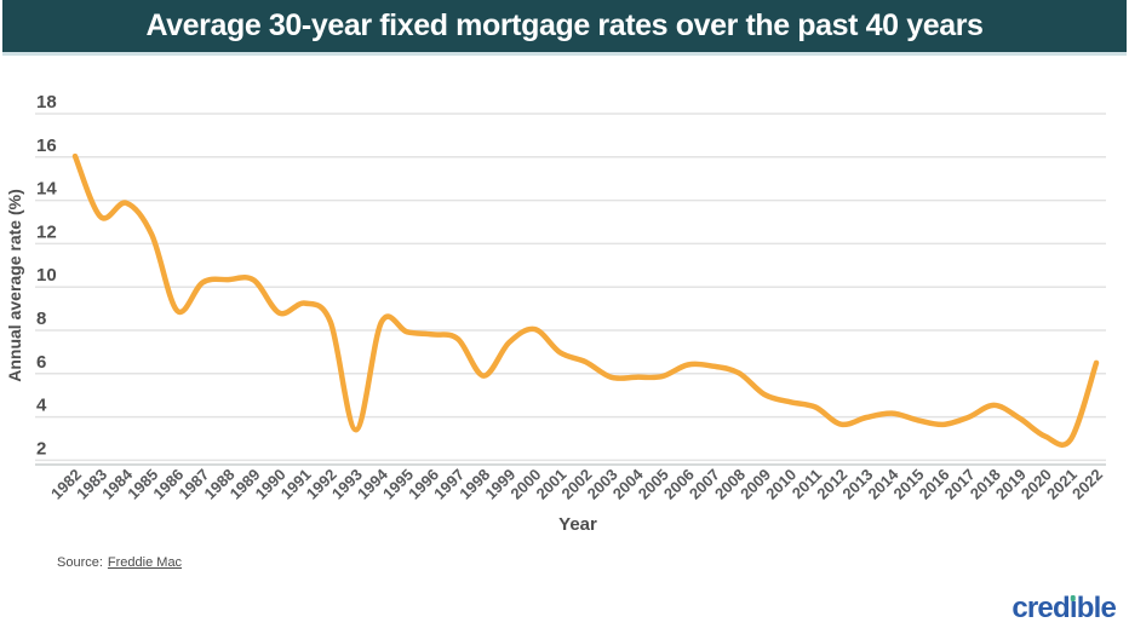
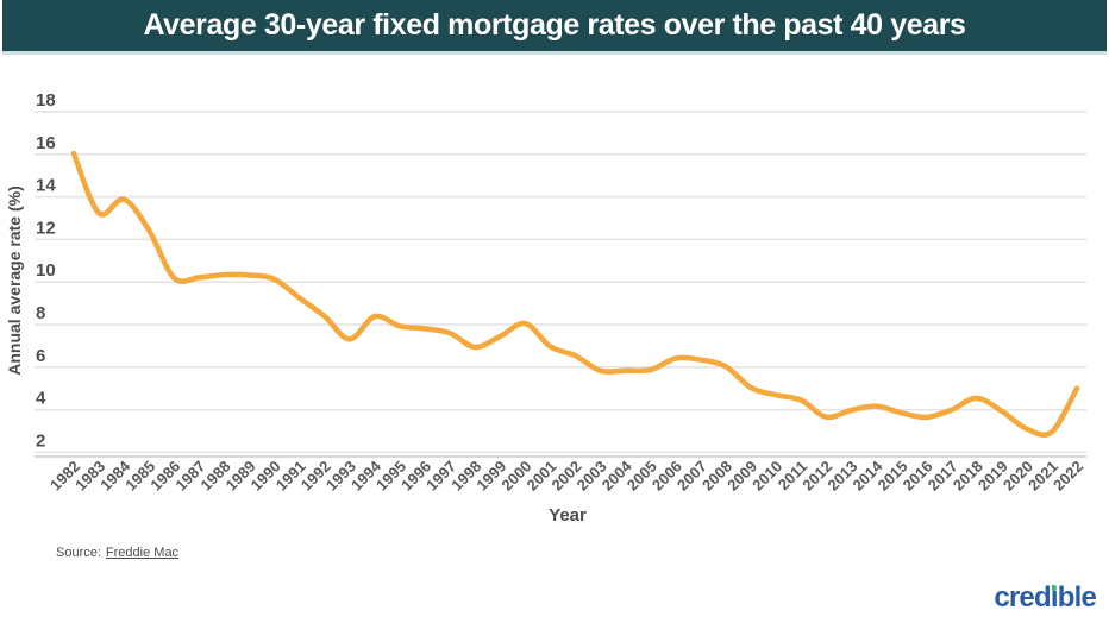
1986: 8.9 -> 10.2
1990: 8.8 -> 10.1
1993: 3.4 -> 7.3
1998: 5.9 -> 6.9
2022: 6.5 -> 5.0
